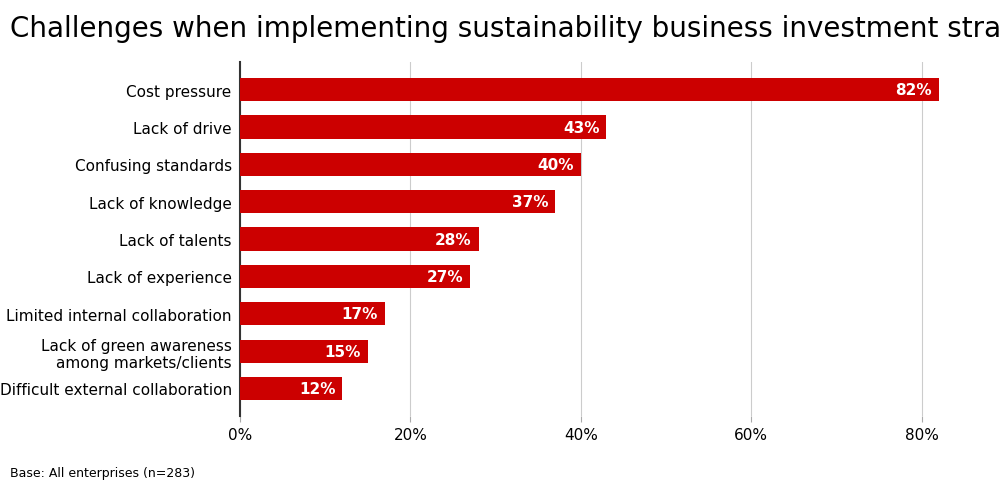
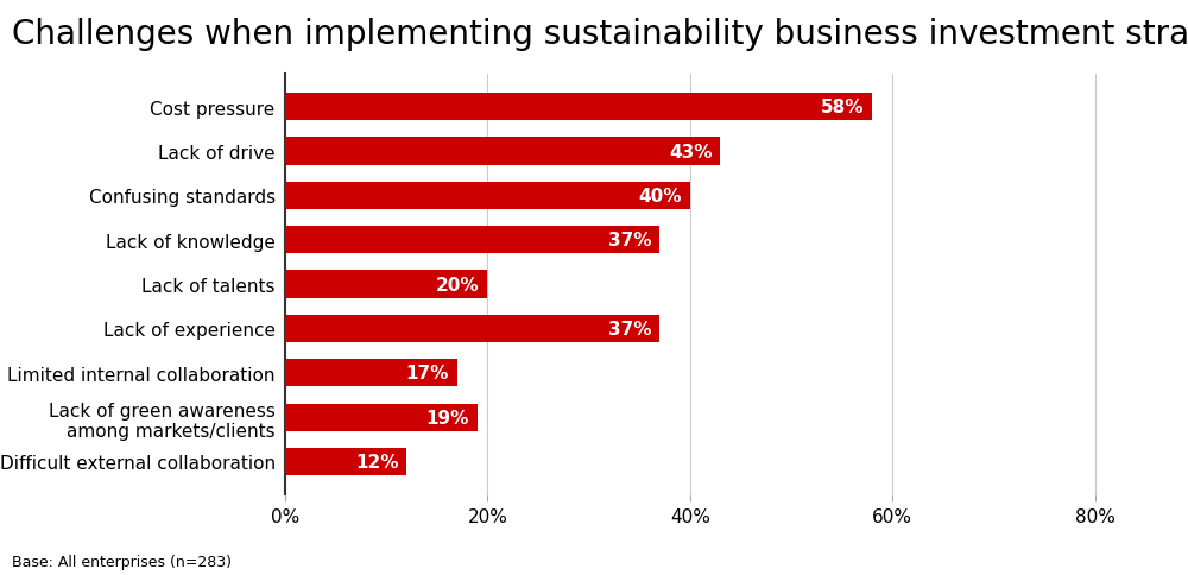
Cost pressure: 82% -> 58%
Lack of talents: 28% -> 20%
Lack of experience: 27% -> 37%
Lack of green awareness among markets/clients: 15% -> 19%
